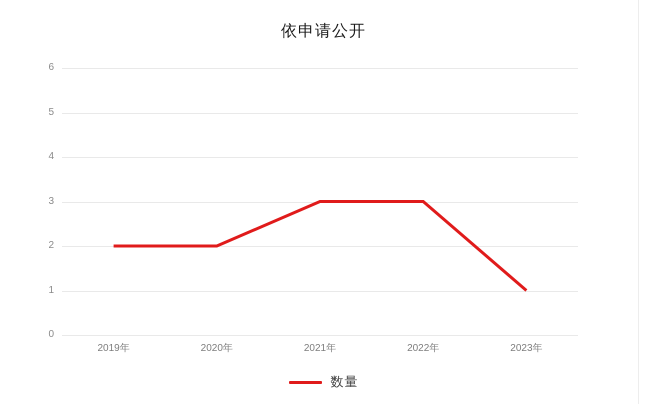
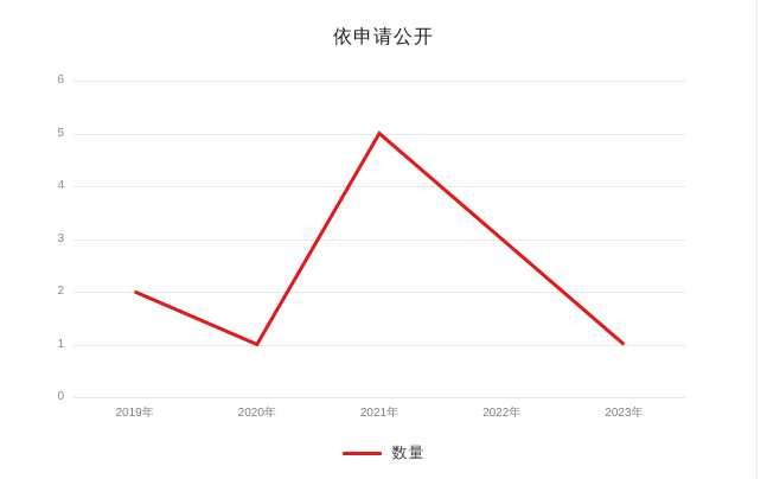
2020年: 2 -> 1
2021年: 3 -> 5
